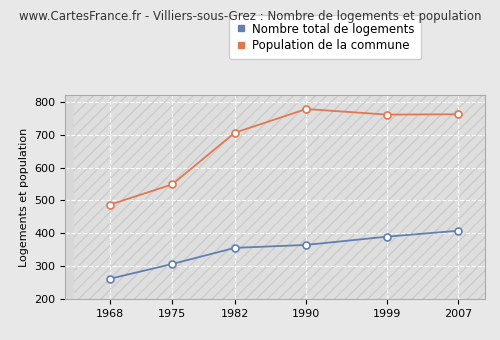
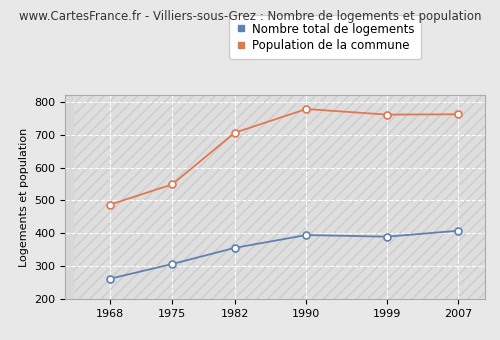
Nombre total de logements/1990: 365 -> 395
